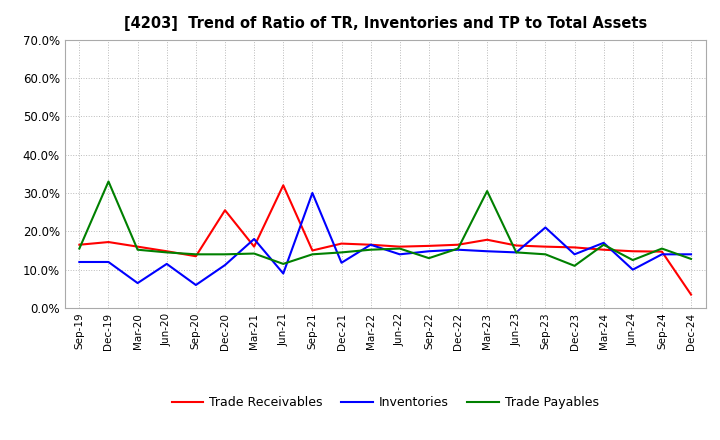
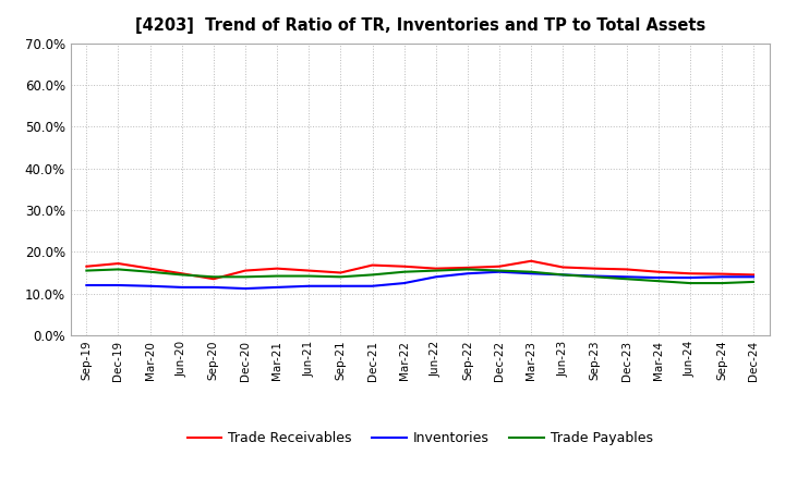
Trade Payables/Dec-19: 33.0% -> 15.8%
Inventories/Mar-20: 6.5% -> 11.8%
Inventories/Sep-20: 6.0% -> 11.5%
Trade Receivables/Dec-20: 25.5% -> 15.5%
Inventories/Mar-21: 18.0% -> 11.5%
Trade Receivables/Jun-21: 32.0% -> 15.5%
Inventories/Jun-21: 9.0% -> 11.8%
Trade Payables/Jun-21: 11.5% -> 14.2%
Inventories/Sep-21: 30.0% -> 11.8%
Inventories/Mar-22: 16.5% -> 12.5%
Trade Payables/Sep-22: 13.0% -> 15.8%
Trade Payables/Mar-23: 30.5% -> 15.2%
Inventories/Sep-23: 21.0% -> 14.2%
Trade Payables/Dec-23: 11.0% -> 13.5%
Inventories/Mar-24: 17.0% -> 13.8%
Trade Payables/Mar-24: 16.5% -> 13.0%
Inventories/Jun-24: 10.0% -> 13.8%
Trade Payables/Sep-24: 15.5% -> 12.5%
Trade Receivables/Dec-24: 3.5% -> 14.5%
